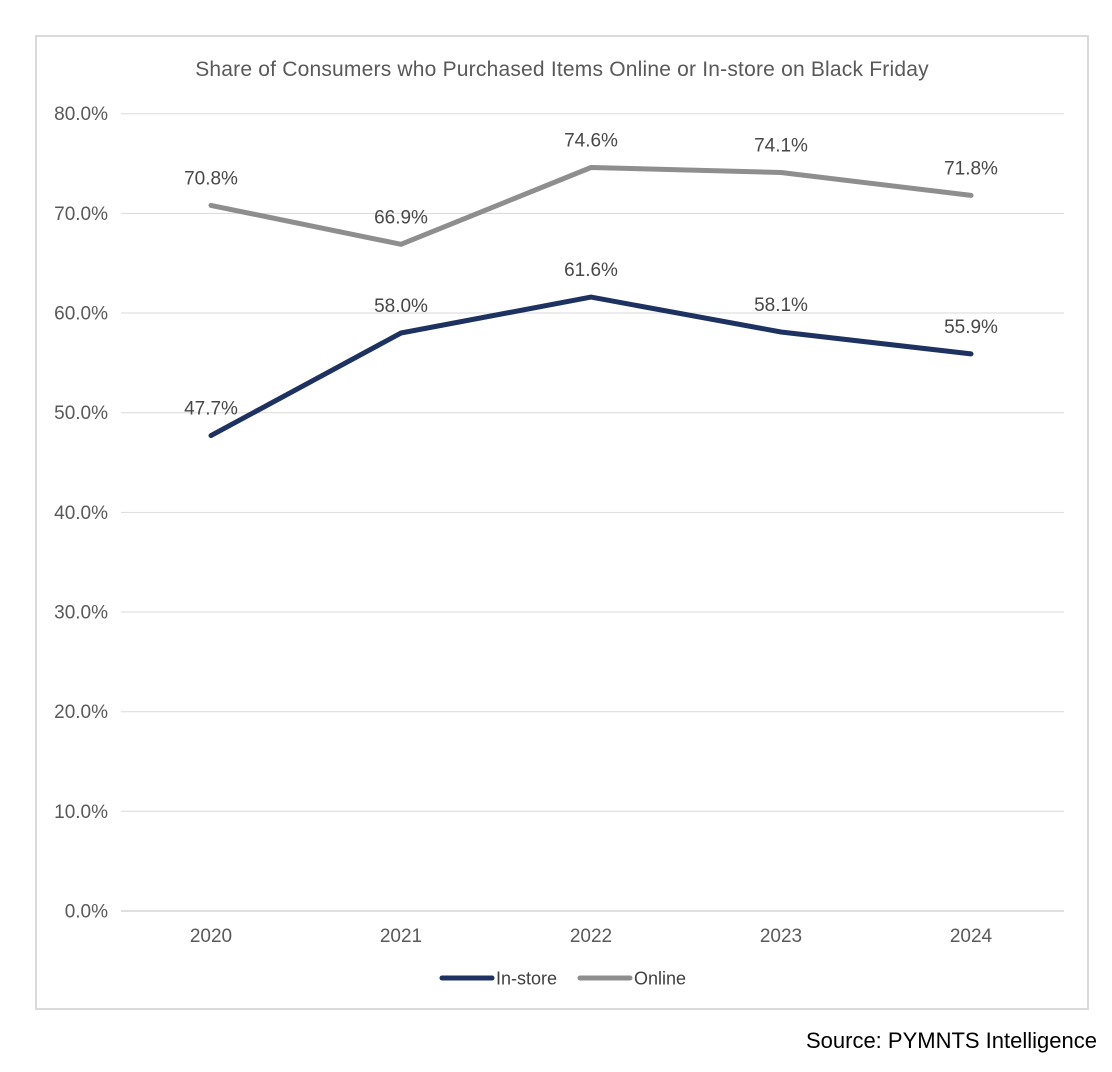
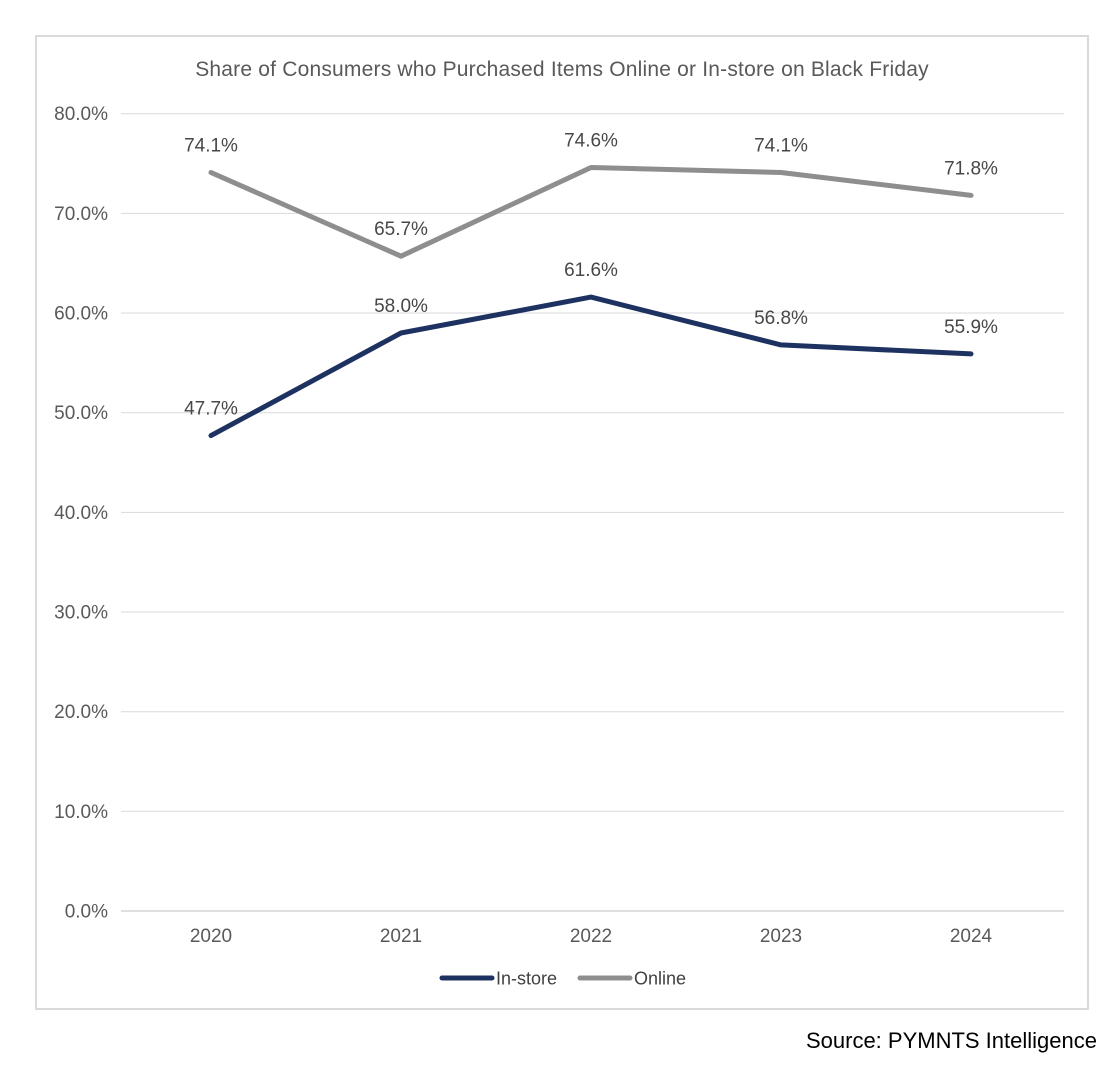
Online/2020: 70.8% -> 74.1%
Online/2021: 66.9% -> 65.7%
In-store/2023: 58.1% -> 56.8%
